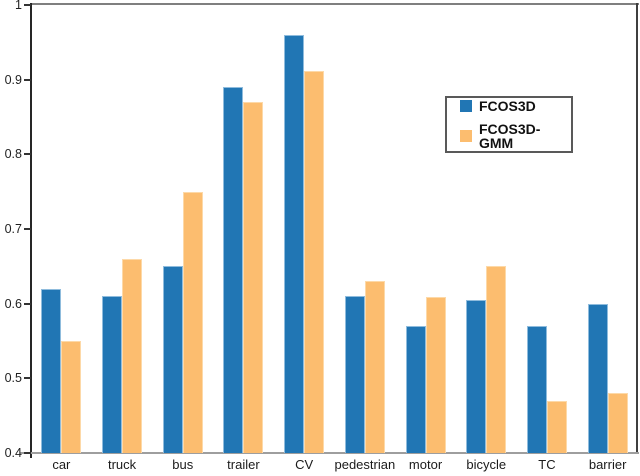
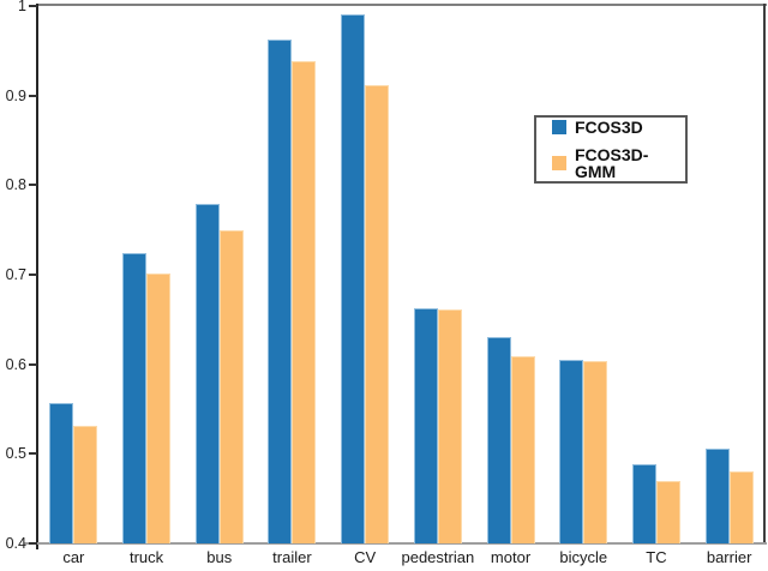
FCOS3D/car: 0.62 -> 0.56
FCOS3D-GMM/car: 0.55 -> 0.53
FCOS3D/truck: 0.61 -> 0.72
FCOS3D-GMM/truck: 0.66 -> 0.70
FCOS3D/bus: 0.65 -> 0.78
FCOS3D/trailer: 0.89 -> 0.96
FCOS3D-GMM/trailer: 0.87 -> 0.94
FCOS3D/CV: 0.96 -> 0.99
FCOS3D/pedestrian: 0.61 -> 0.66
FCOS3D-GMM/pedestrian: 0.63 -> 0.66
FCOS3D/motor: 0.57 -> 0.63
FCOS3D-GMM/bicycle: 0.65 -> 0.60
FCOS3D/TC: 0.57 -> 0.49
FCOS3D/barrier: 0.60 -> 0.51
